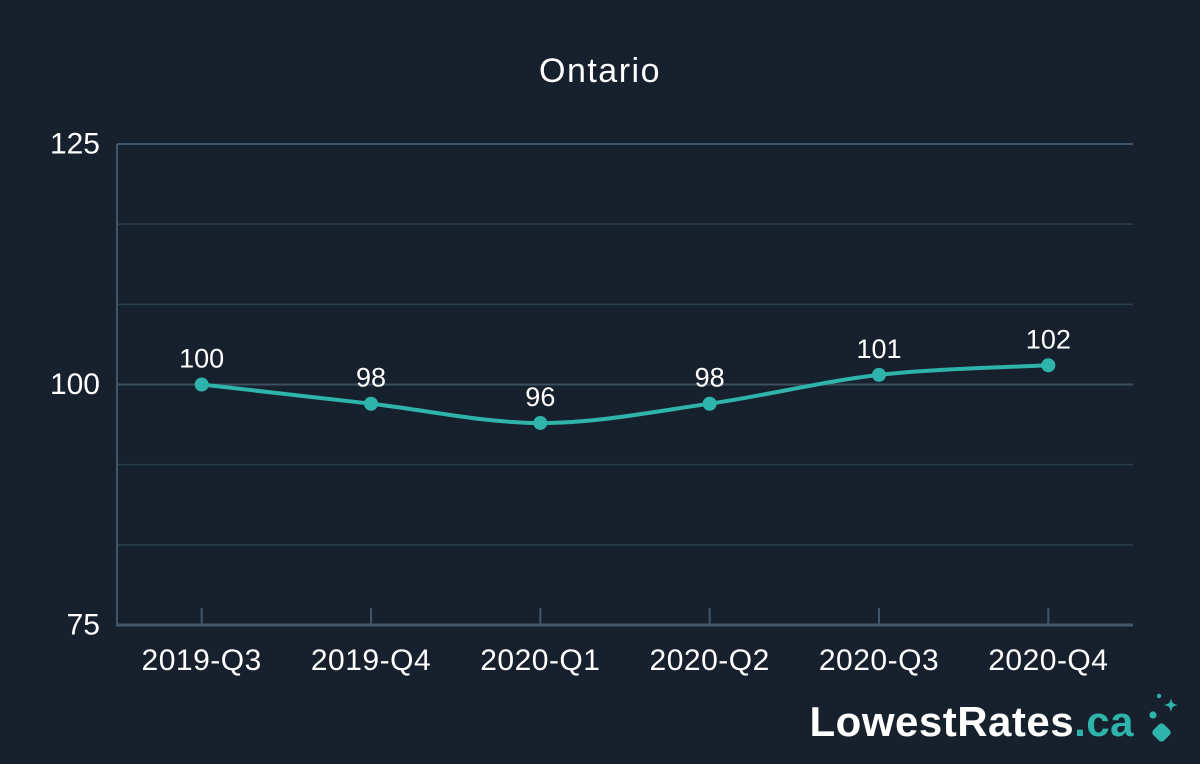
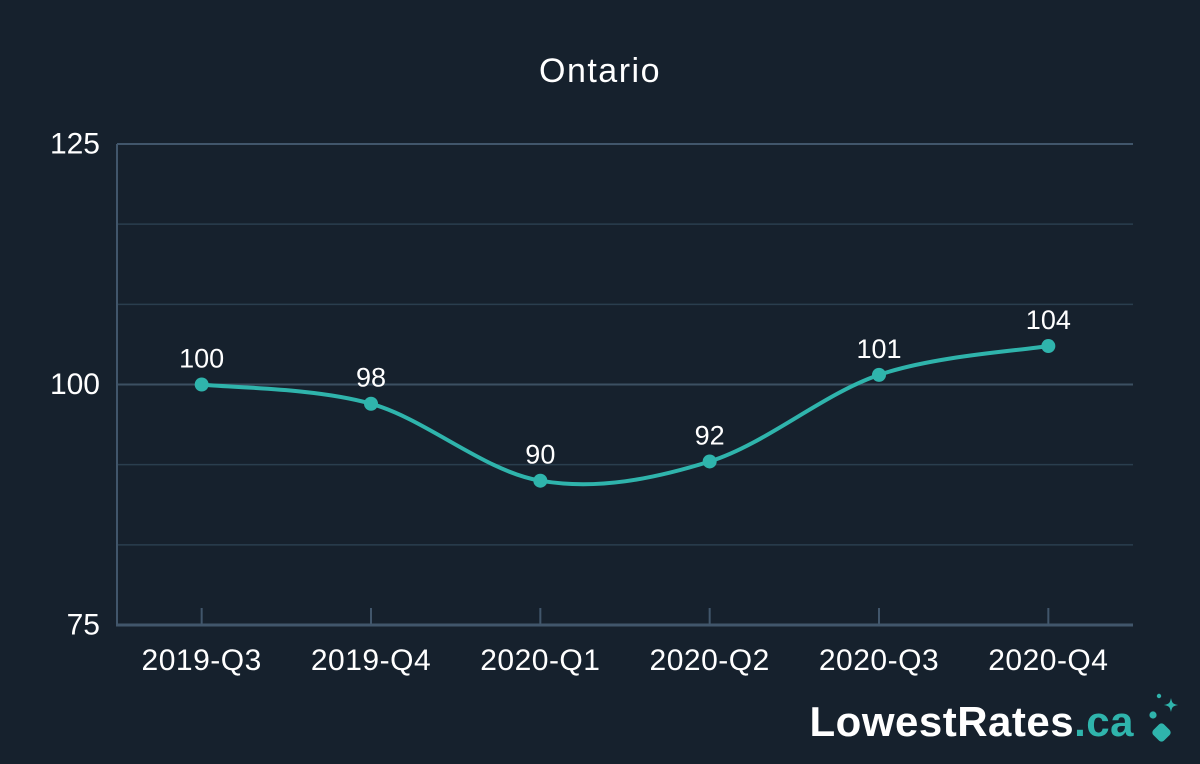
2020-Q1: 96 -> 90
2020-Q2: 98 -> 92
2020-Q4: 102 -> 104
